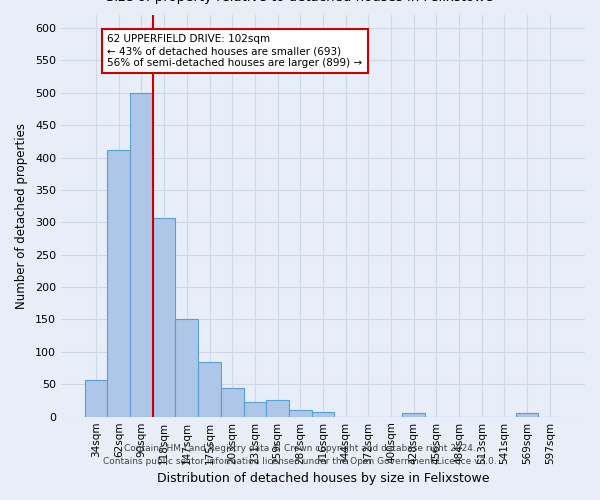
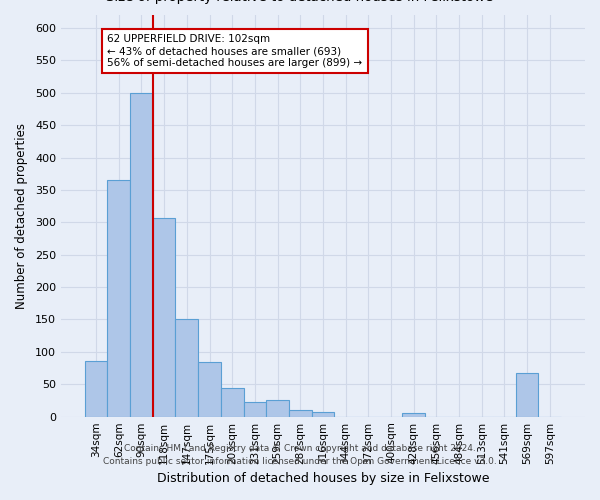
34sqm: 57 -> 86
62sqm: 411 -> 366
569sqm: 5 -> 68
